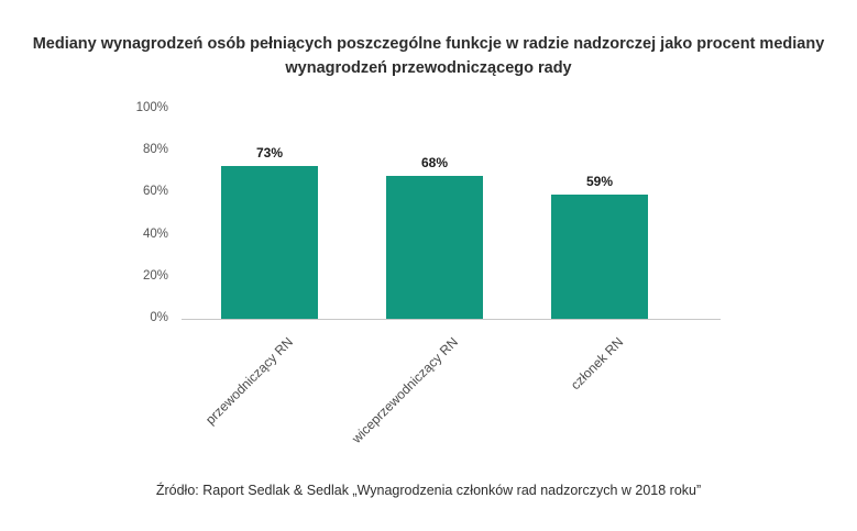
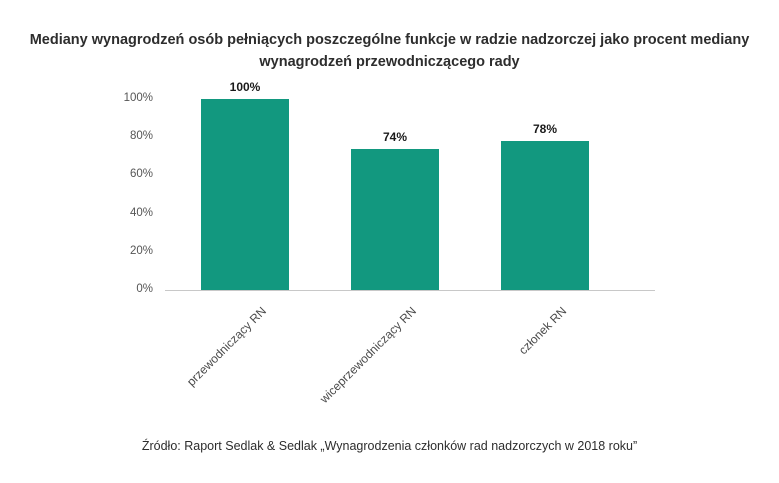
przewodniczący RN: 73% -> 100%
wiceprzewodniczący RN: 68% -> 74%
członek RN: 59% -> 78%
